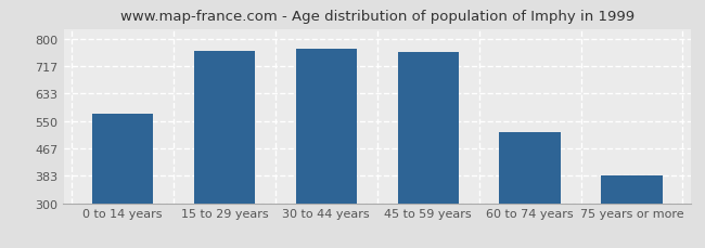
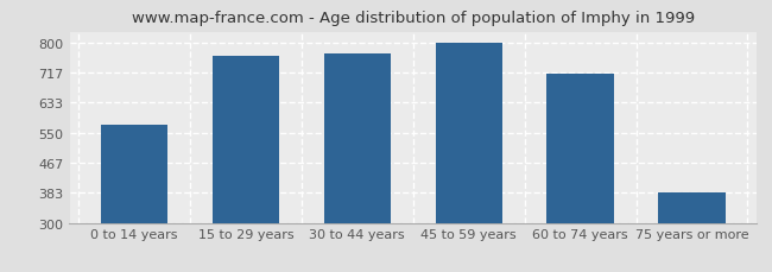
45 to 59 years: 760 -> 800
60 to 74 years: 515 -> 713
